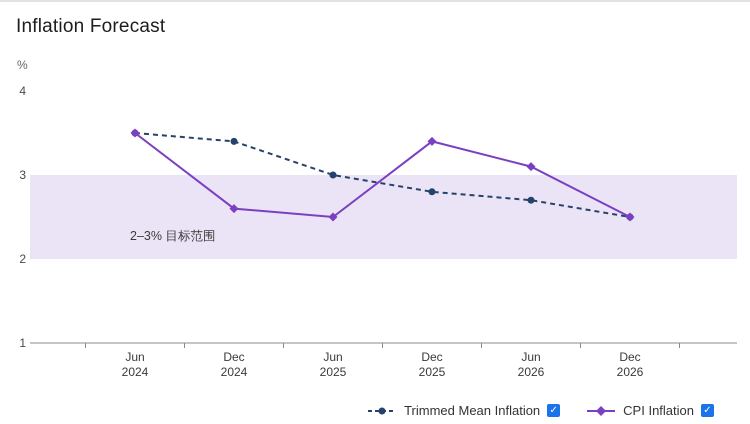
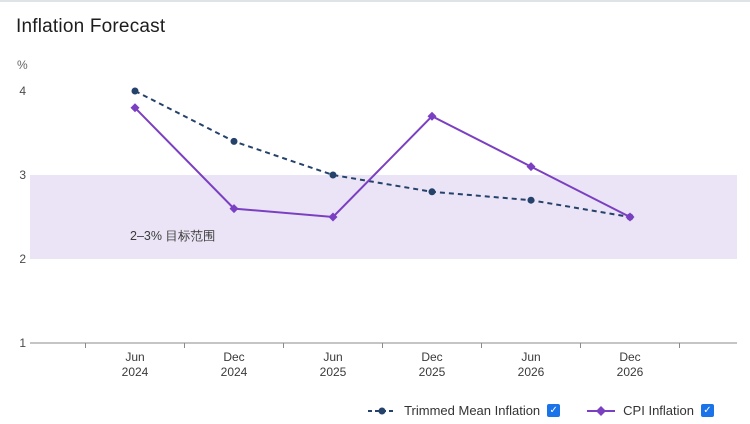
Trimmed Mean Inflation/Jun 2024: 3.5 -> 4.0
CPI Inflation/Jun 2024: 3.5 -> 3.8
CPI Inflation/Dec 2025: 3.4 -> 3.7
